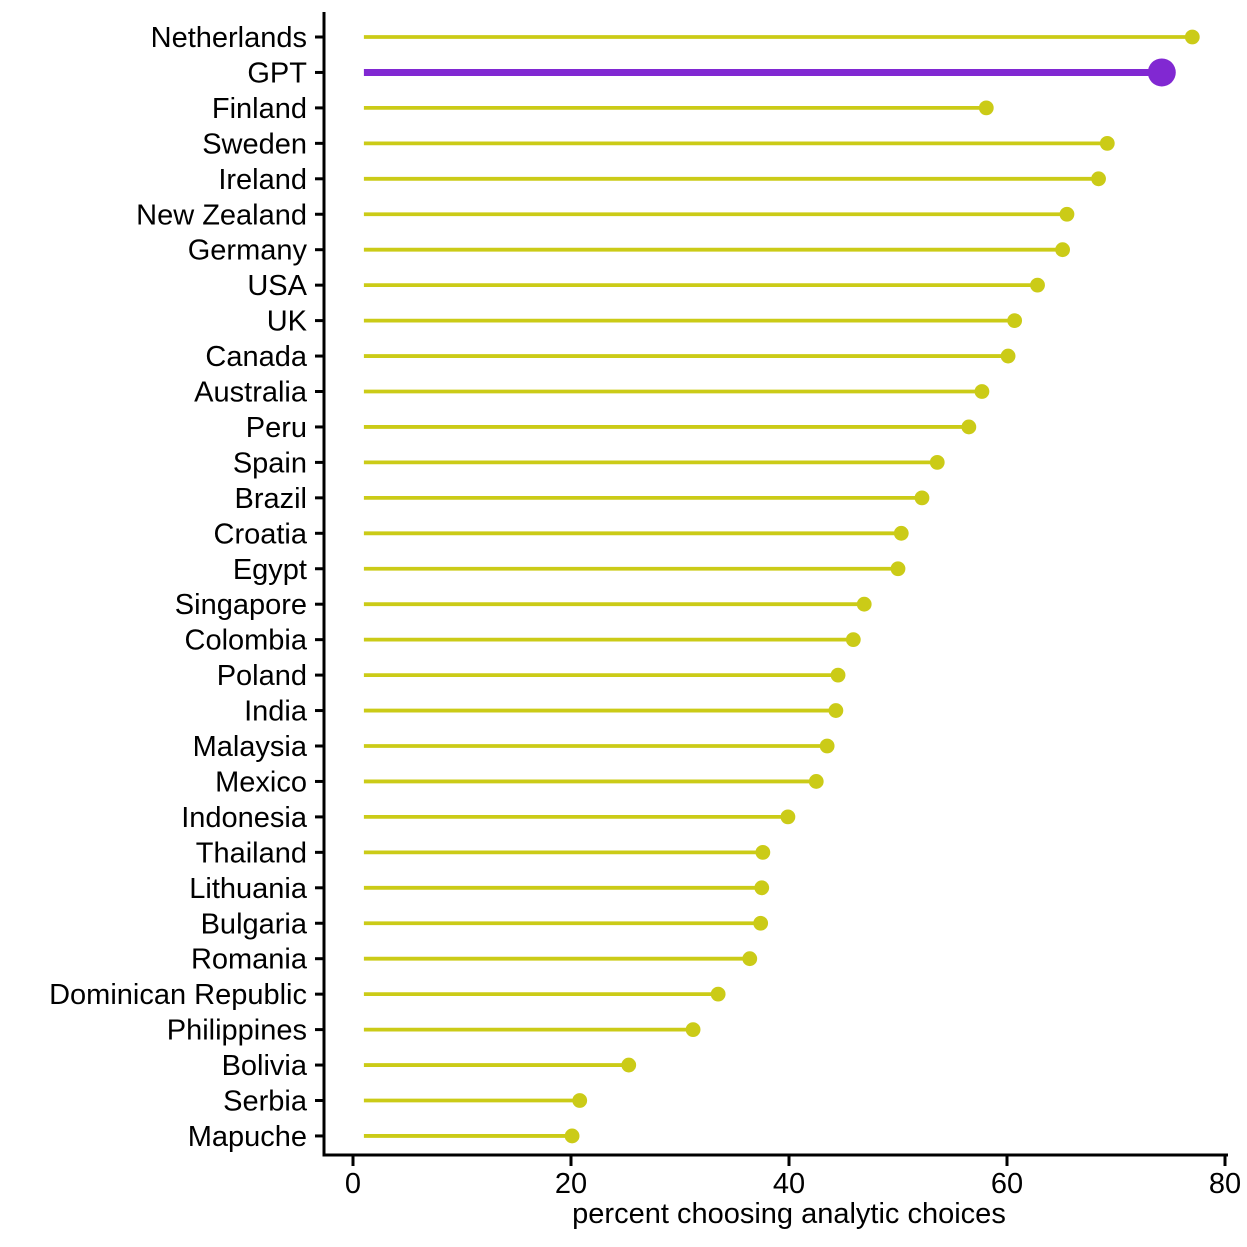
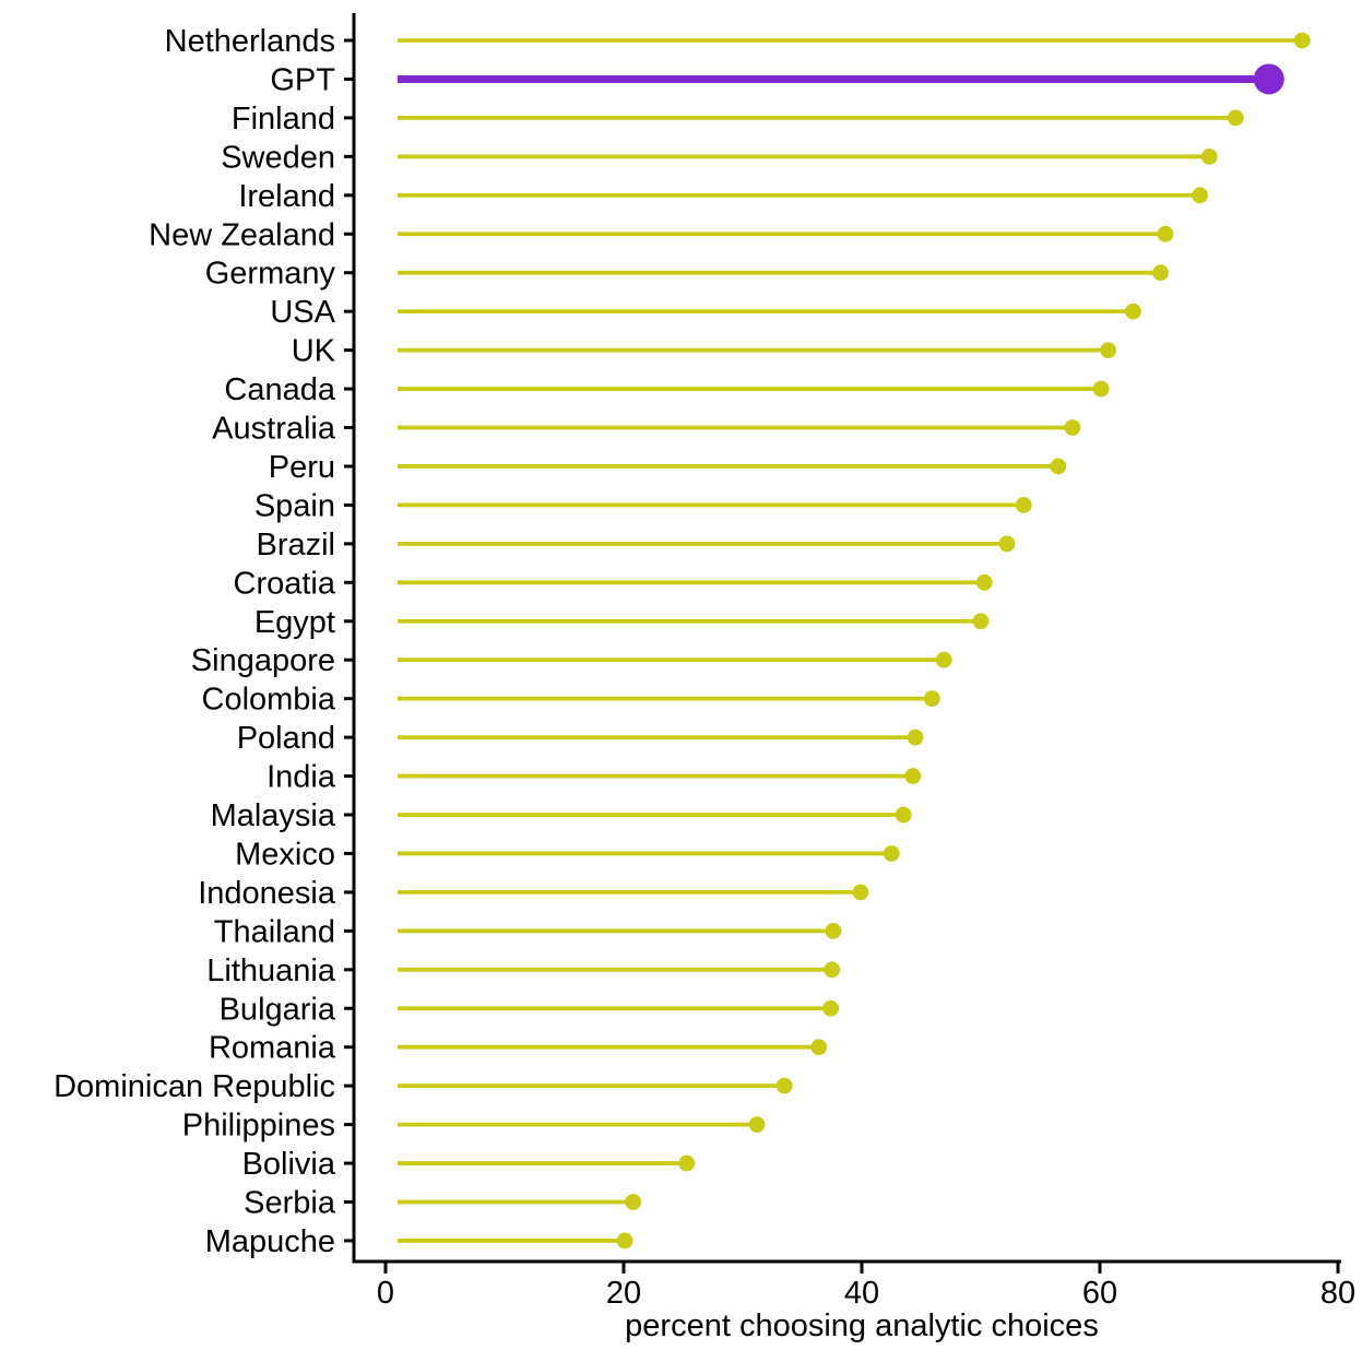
Finland: 58.1 -> 71.4
